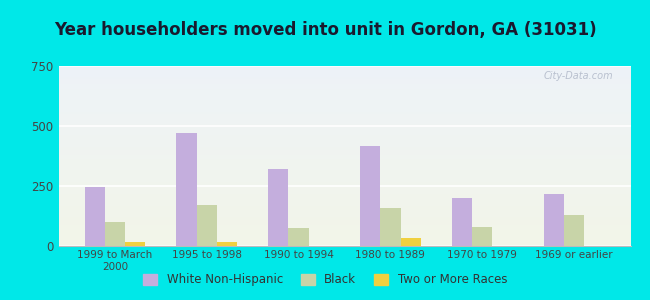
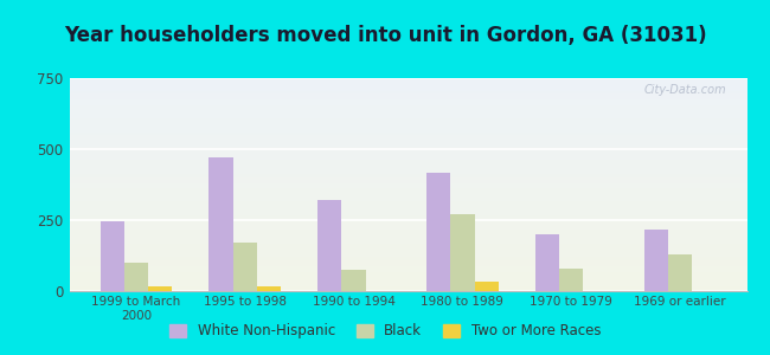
Black/1980 to 1989: 160 -> 270
